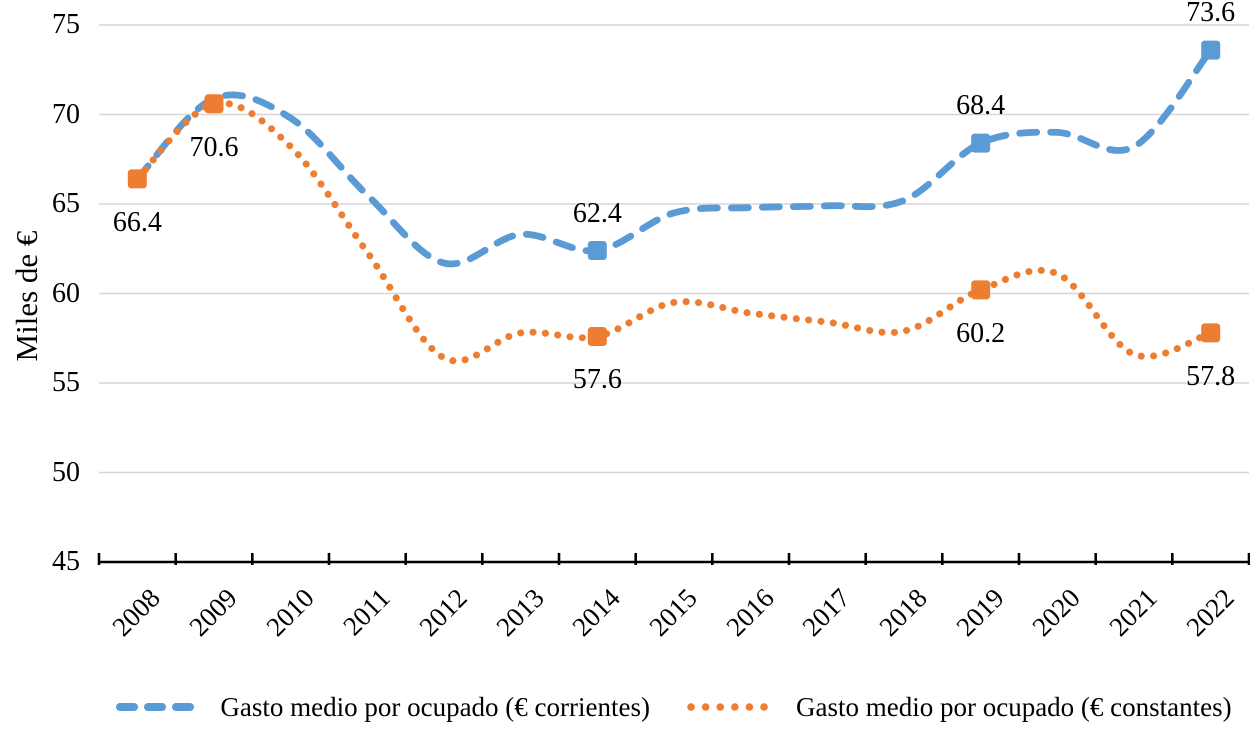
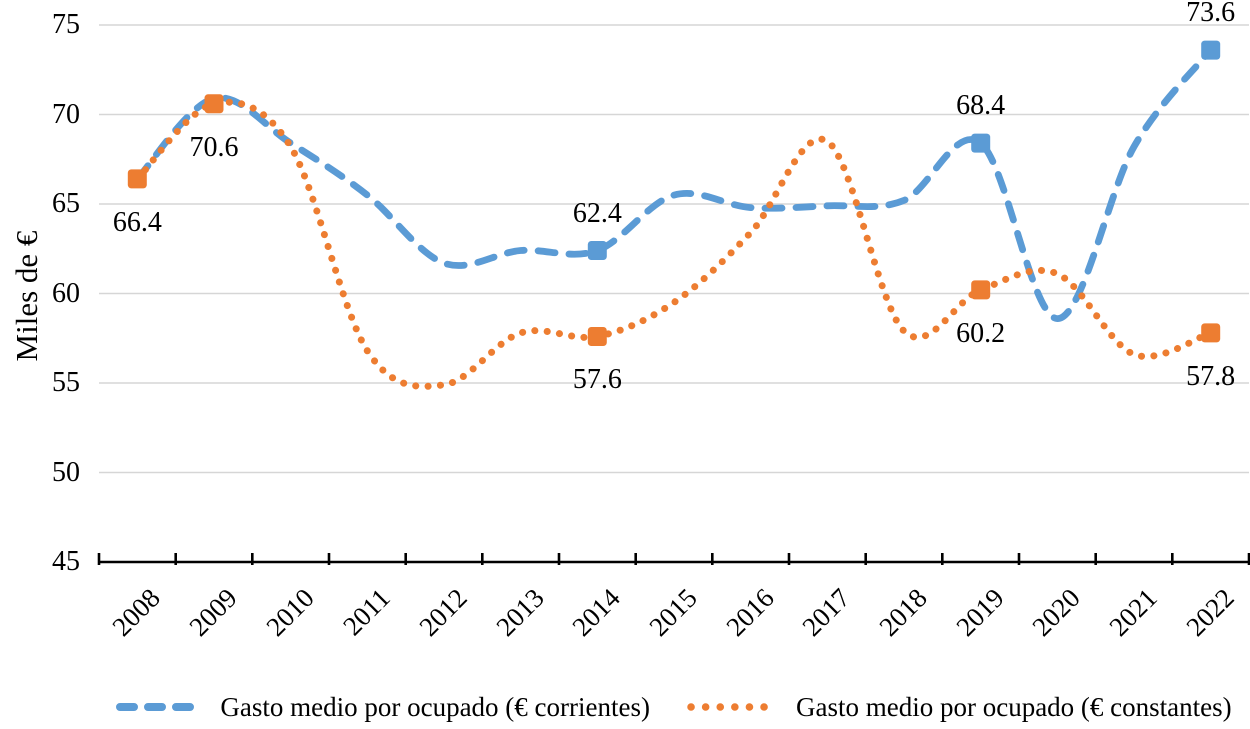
Gasto medio por ocupado (€ corrientes)/2010: 69.8 -> 68.4
Gasto medio por ocupado (€ constantes)/2011: 62.3 -> 56.8
Gasto medio por ocupado (€ constantes)/2012: 56.4 -> 54.9
Gasto medio por ocupado (€ corrientes)/2013: 63.3 -> 62.4
Gasto medio por ocupado (€ corrientes)/2015: 64.5 -> 65.5
Gasto medio por ocupado (€ constantes)/2016: 58.9 -> 63.4
Gasto medio por ocupado (€ constantes)/2017: 58.4 -> 68.5
Gasto medio por ocupado (€ corrientes)/2020: 69.0 -> 58.6
